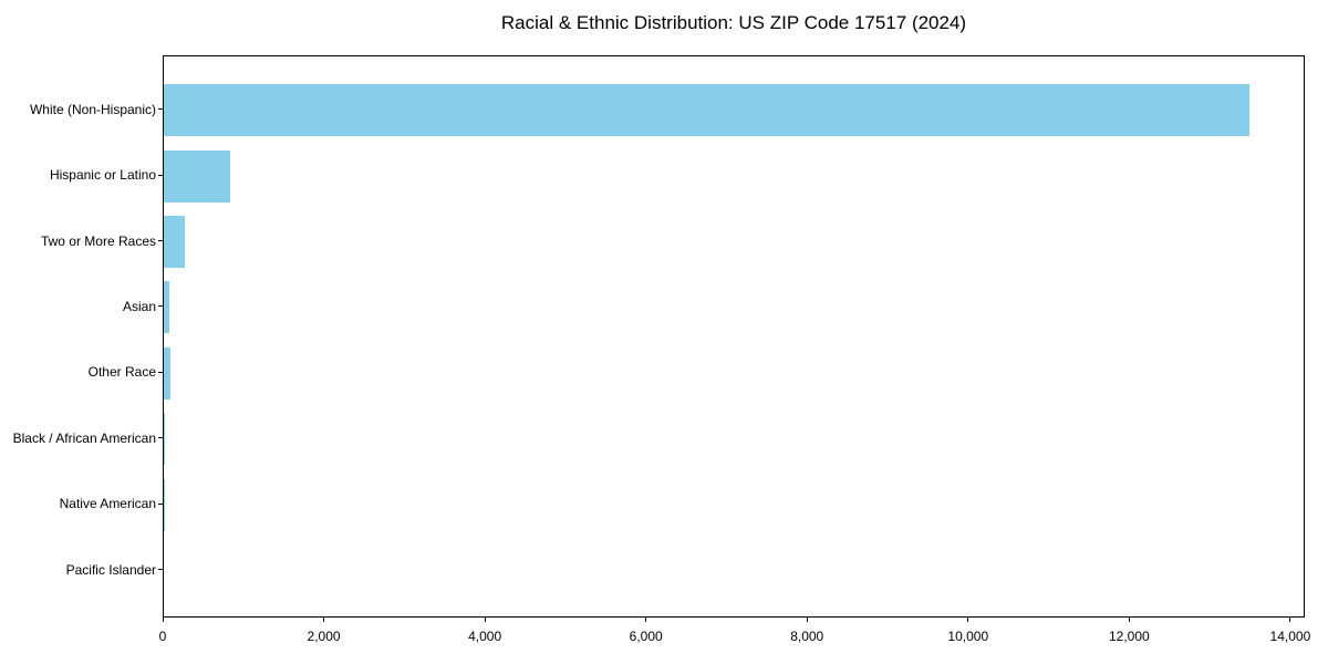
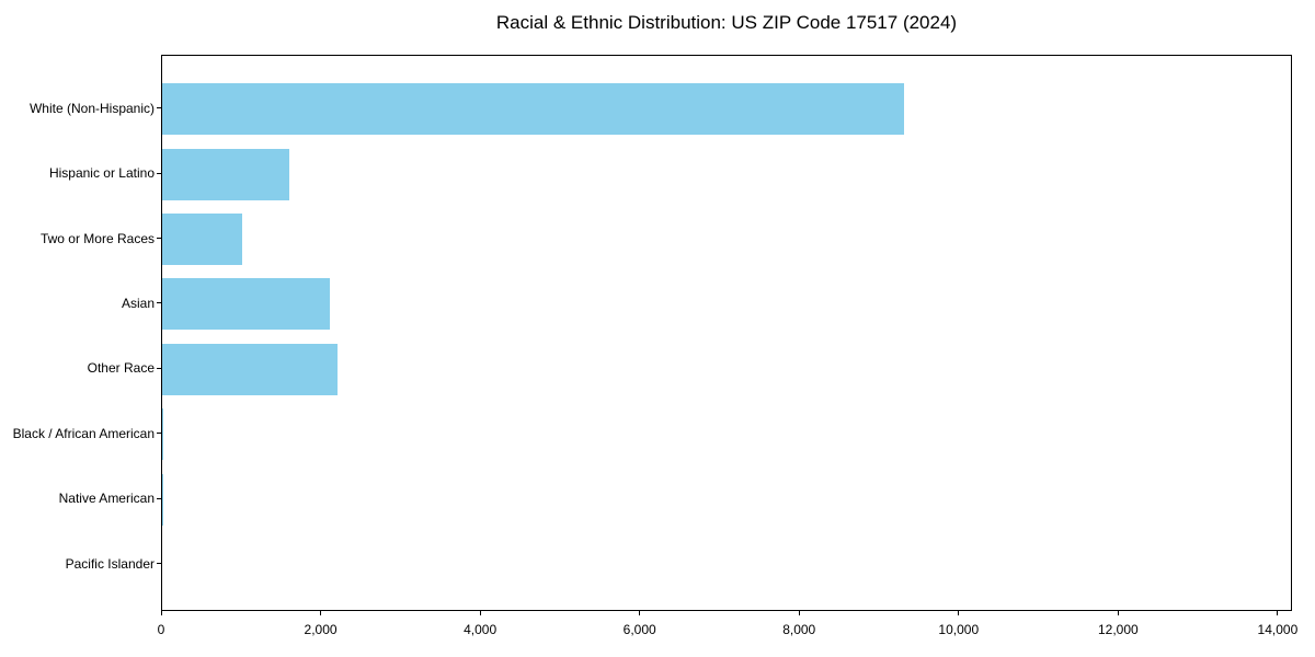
White (Non-Hispanic): 13500 -> 9300
Hispanic or Latino: 800 -> 1600
Two or More Races: 300 -> 1000
Asian: 100 -> 2100
Other Race: 100 -> 2200
